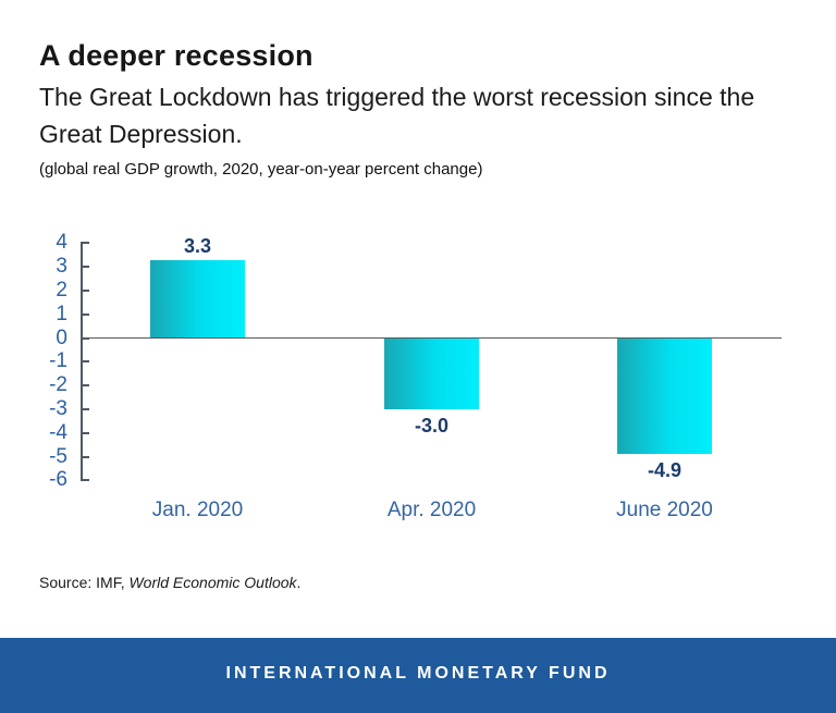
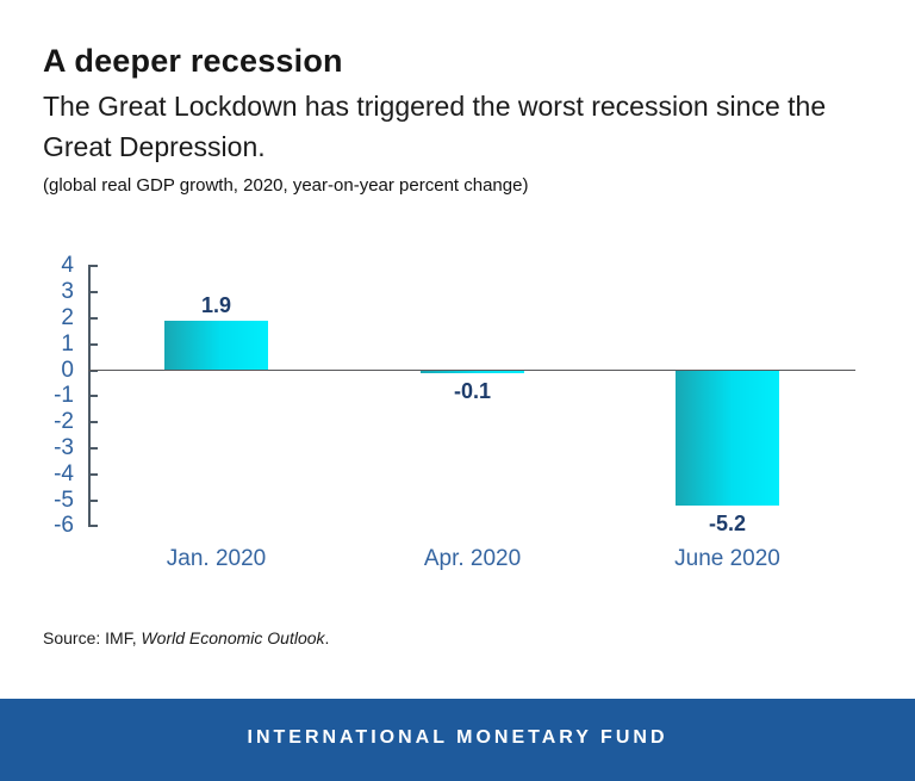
Jan. 2020: 3.3 -> 1.9
Apr. 2020: -3.0 -> -0.1
June 2020: -4.9 -> -5.2
